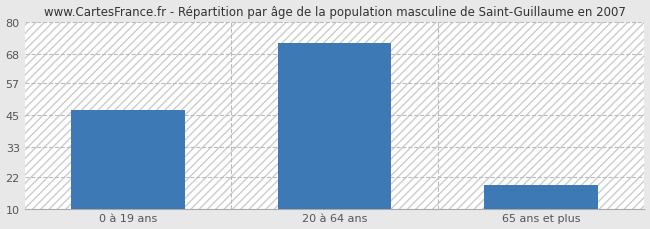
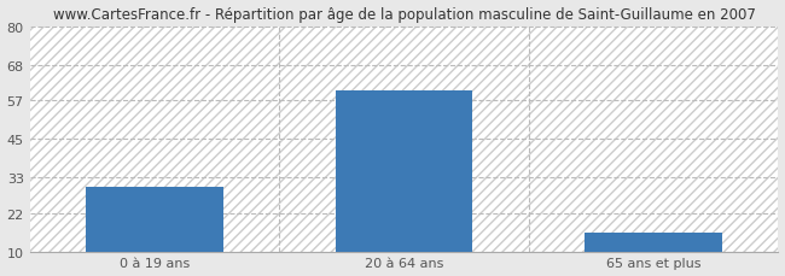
0 à 19 ans: 47 -> 30
20 à 64 ans: 72 -> 60
65 ans et plus: 19 -> 16
